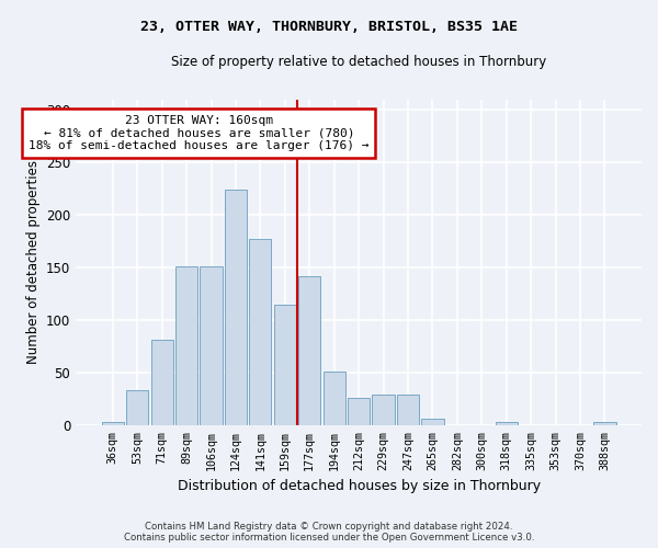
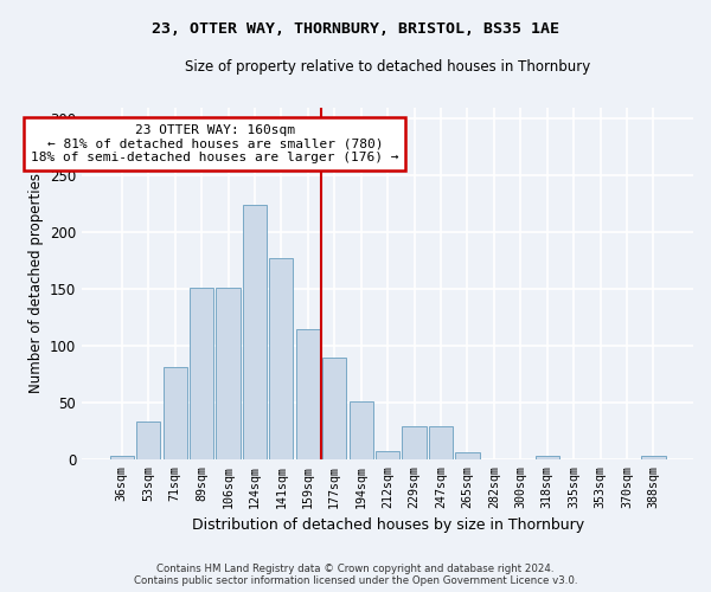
177sqm: 142 -> 89
212sqm: 26 -> 7
